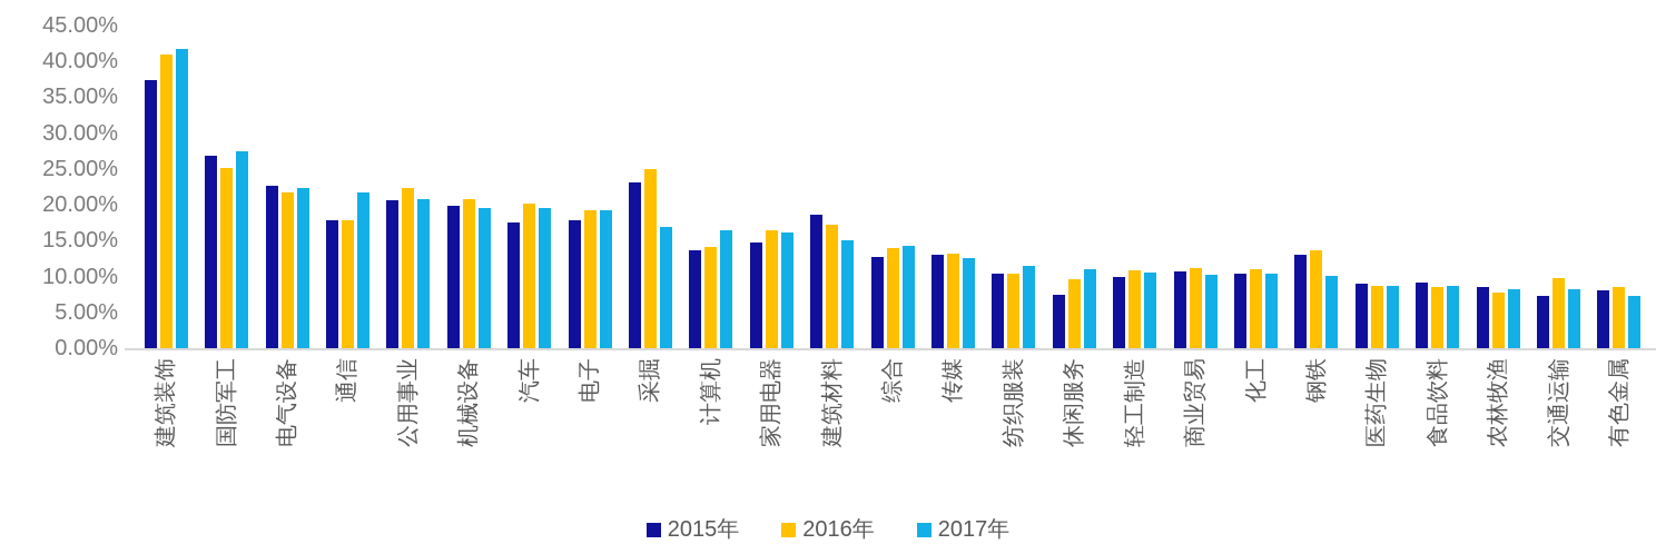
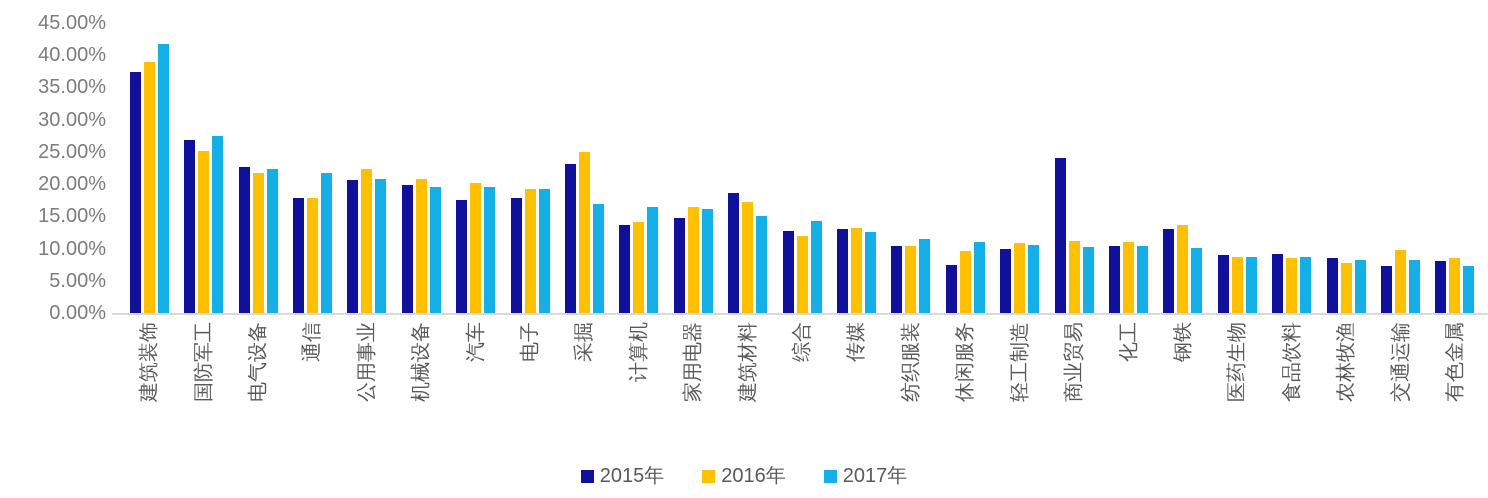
2016年/建筑装饰: 41% -> 39%
2016年/综合: 14% -> 12%
2015年/商业贸易: 11% -> 24%
